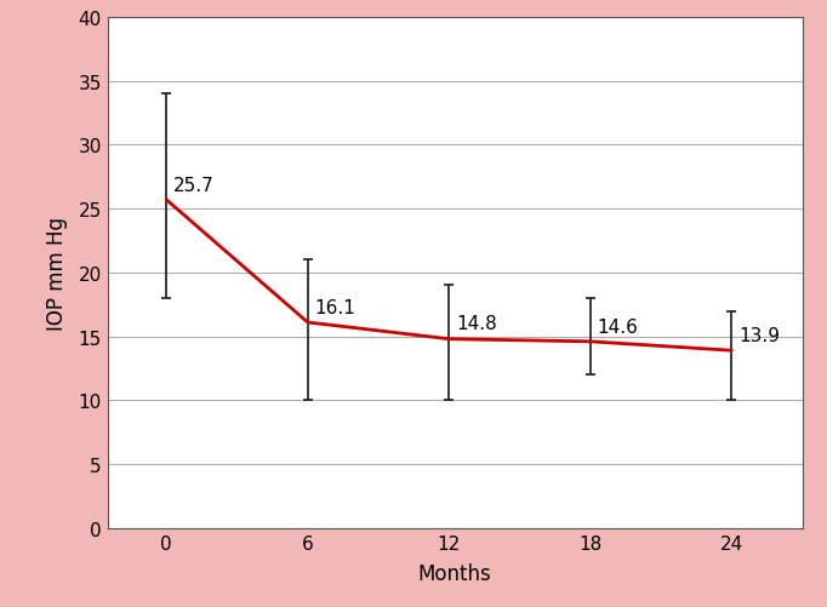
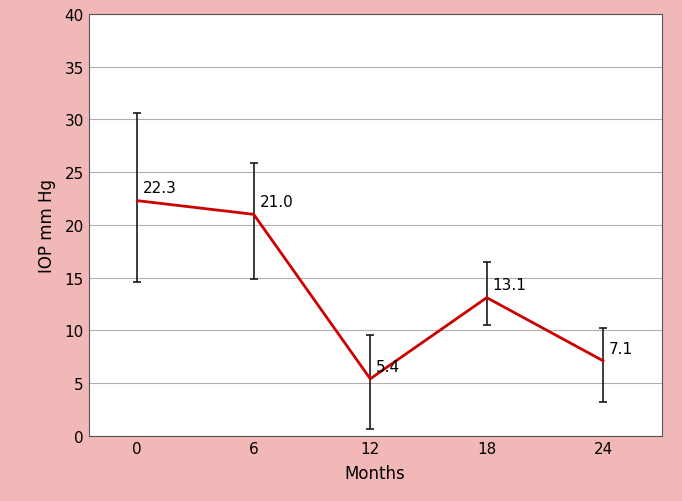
0: 25.7 -> 22.3
6: 16.1 -> 21.0
12: 14.8 -> 5.4
18: 14.6 -> 13.1
24: 13.9 -> 7.1
